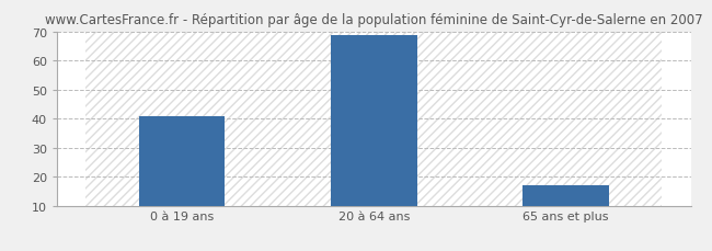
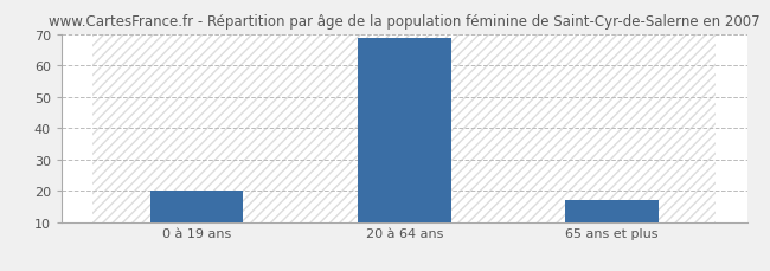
0 à 19 ans: 41 -> 20
